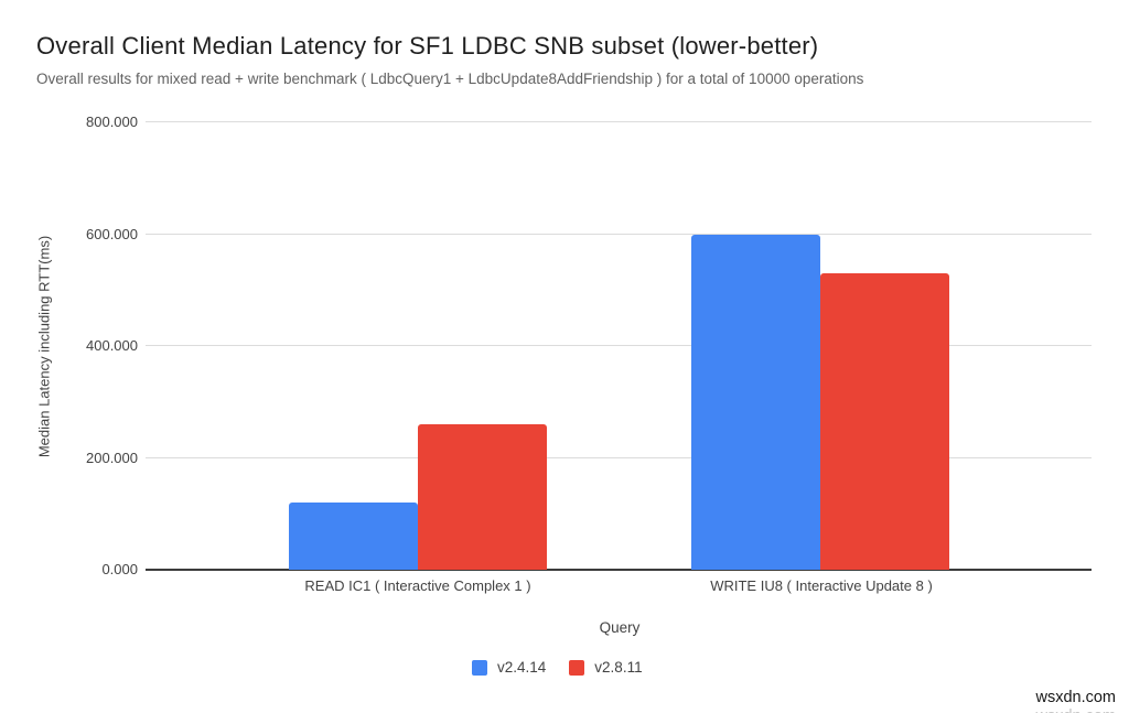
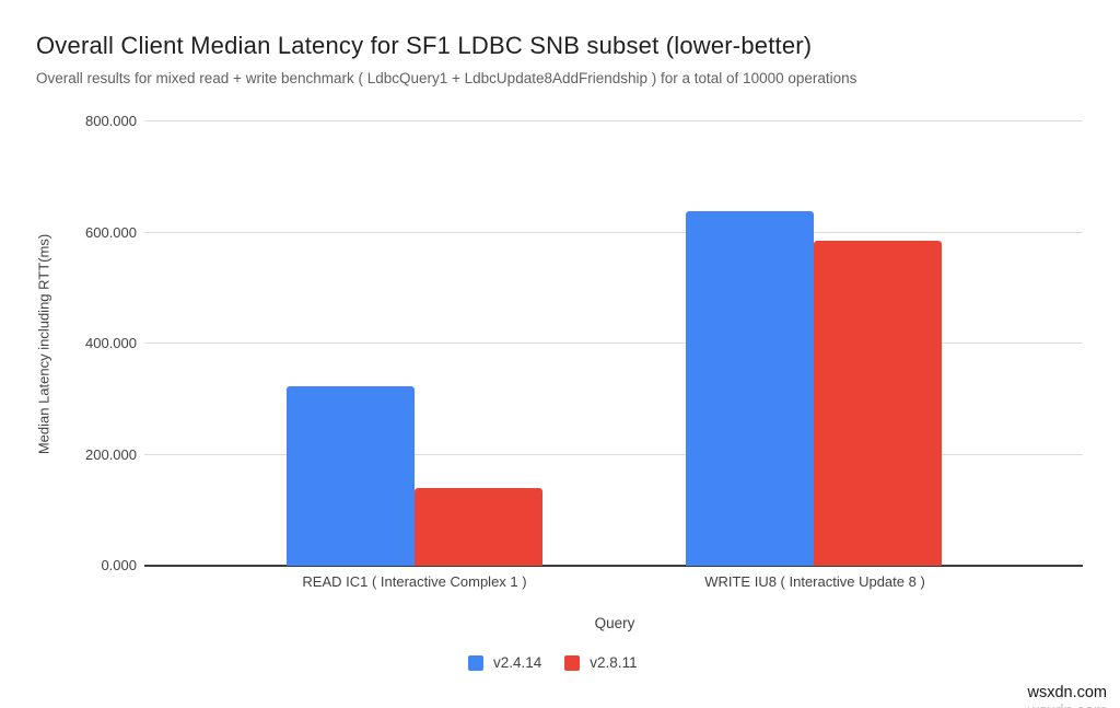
v2.4.14/READ IC1 ( Interactive Complex 1 ): 120 -> 320
v2.8.11/READ IC1 ( Interactive Complex 1 ): 260 -> 140
v2.4.14/WRITE IU8 ( Interactive Update 8 ): 600 -> 640
v2.8.11/WRITE IU8 ( Interactive Update 8 ): 530 -> 580
